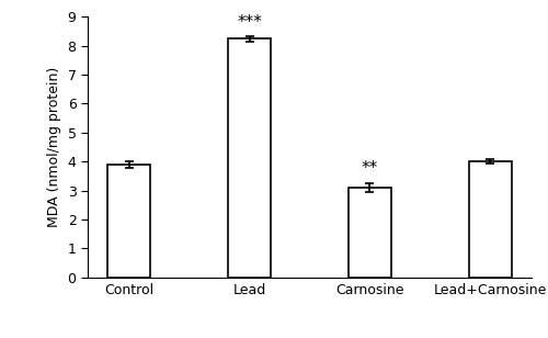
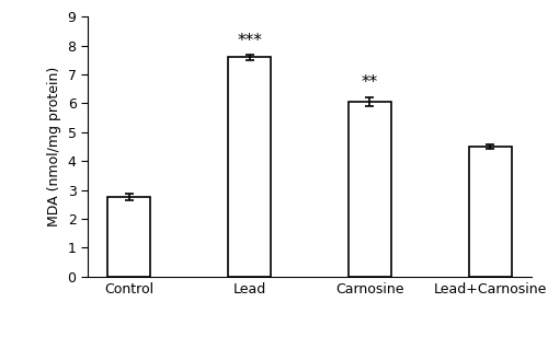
Control: 3.90 -> 2.75
Lead: 8.25 -> 7.60
Carnosine: 3.10 -> 6.05
Lead+Carnosine: 4.00 -> 4.50
